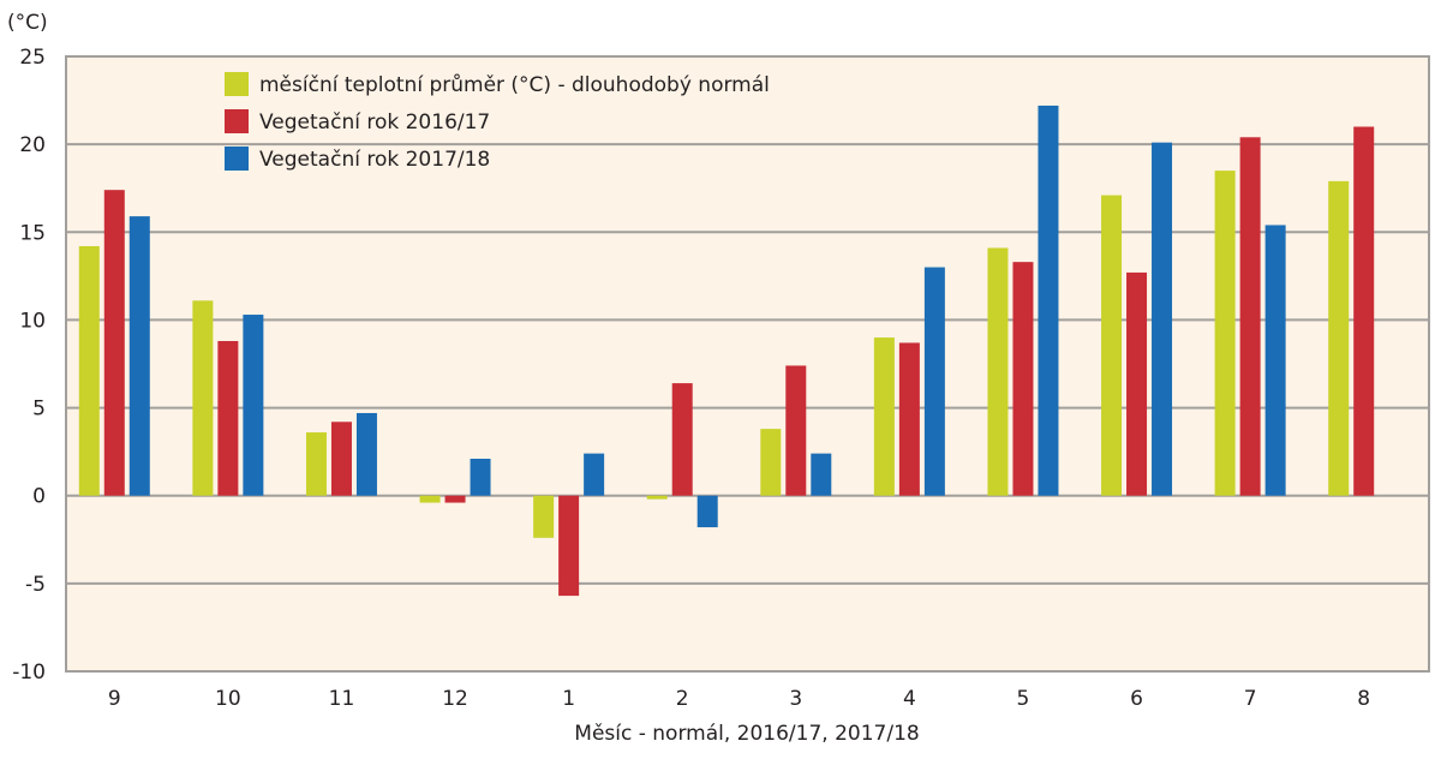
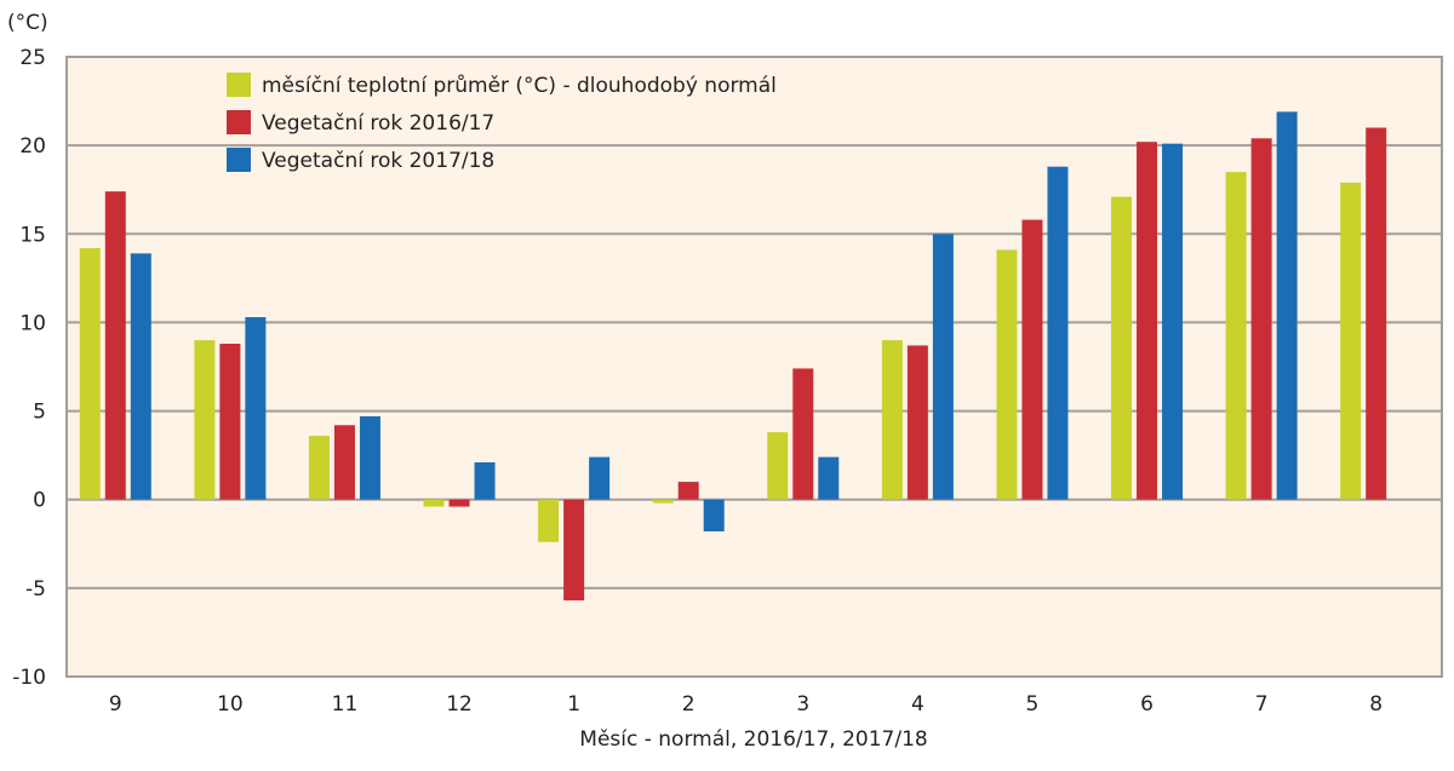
Vegetační rok 2017/18/9: 15.9 -> 13.9
měsíční teplotní průměr (°C) - dlouhodobý normál/10: 11.1 -> 9.0
Vegetační rok 2016/17/2: 6.4 -> 1.0
Vegetační rok 2017/18/4: 13.0 -> 15.0
Vegetační rok 2016/17/5: 13.3 -> 15.8
Vegetační rok 2017/18/5: 22.2 -> 18.8
Vegetační rok 2016/17/6: 12.7 -> 20.2
Vegetační rok 2017/18/7: 15.4 -> 21.9
